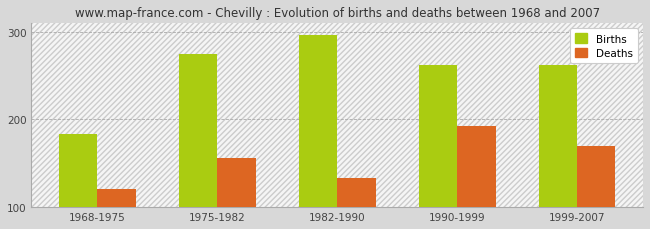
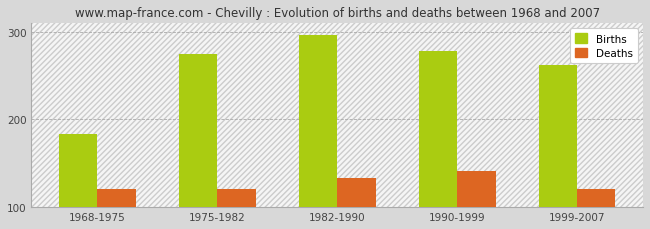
Deaths/1975-1982: 156 -> 121
Births/1990-1999: 262 -> 278
Deaths/1990-1999: 192 -> 141
Deaths/1999-2007: 170 -> 121
